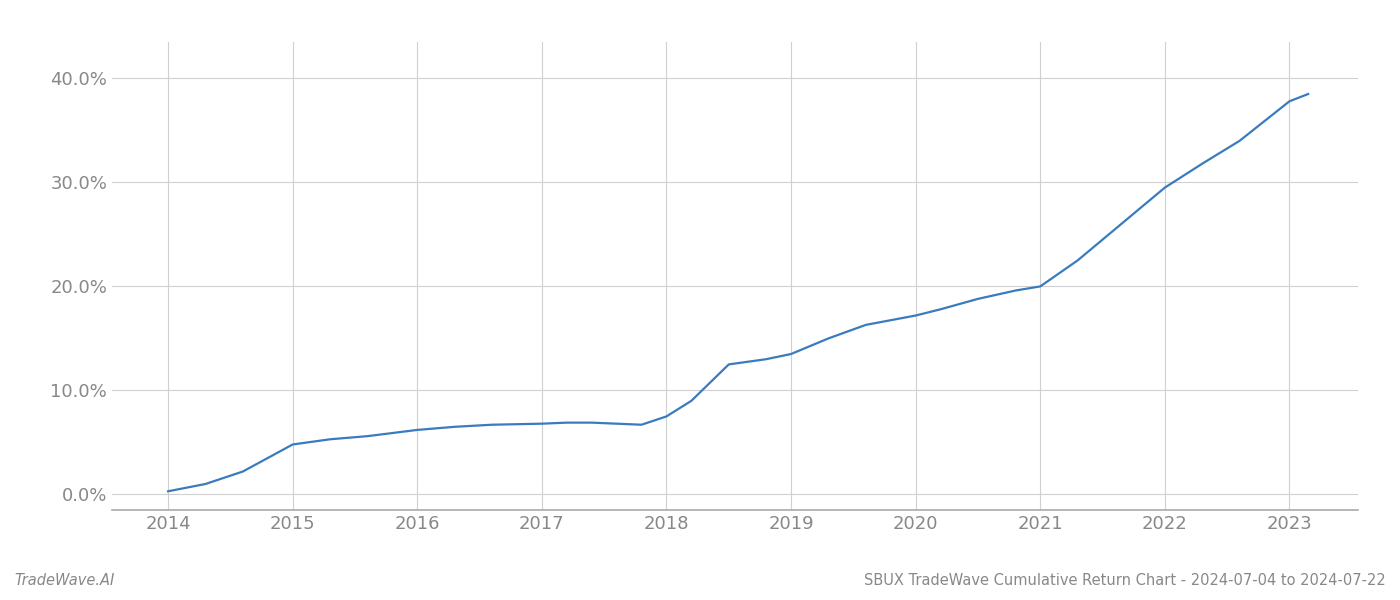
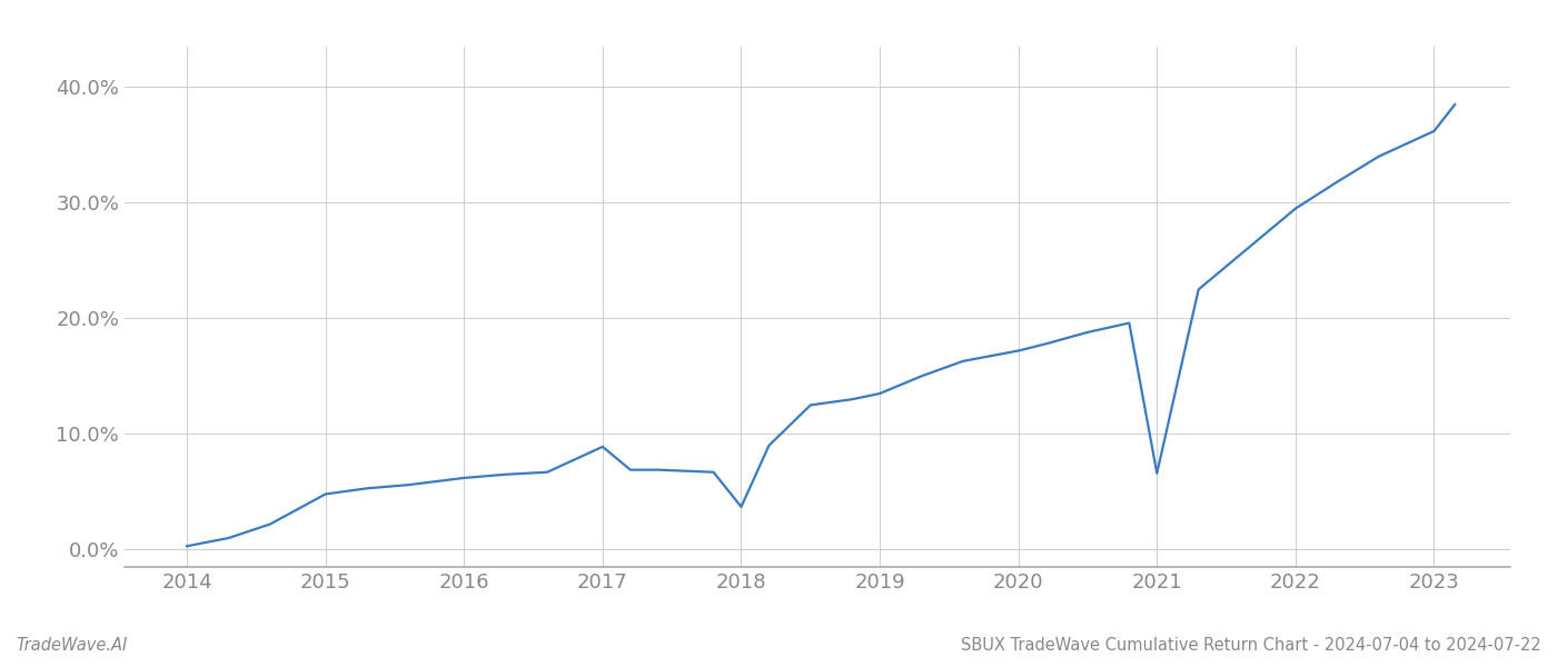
2017: 6.8% -> 8.9%
2018: 7.5% -> 3.7%
2021: 20.0% -> 6.6%
2023: 37.8% -> 36.2%
